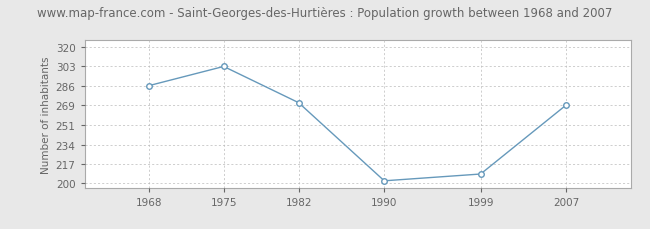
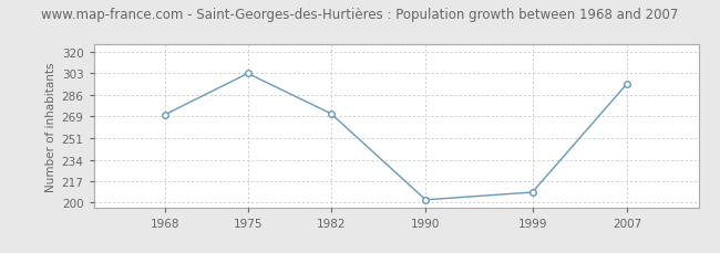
1968: 286 -> 270
2007: 269 -> 295
